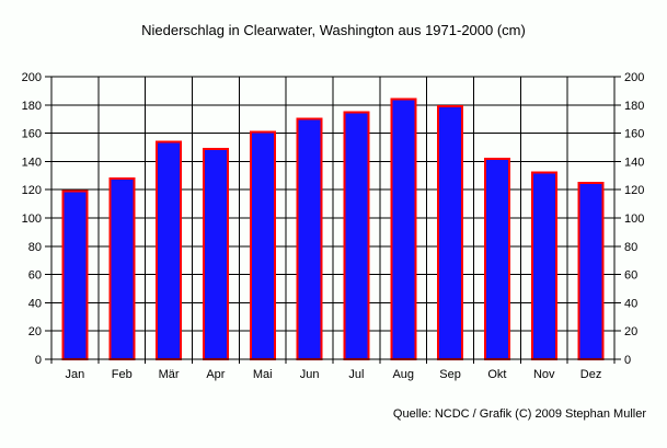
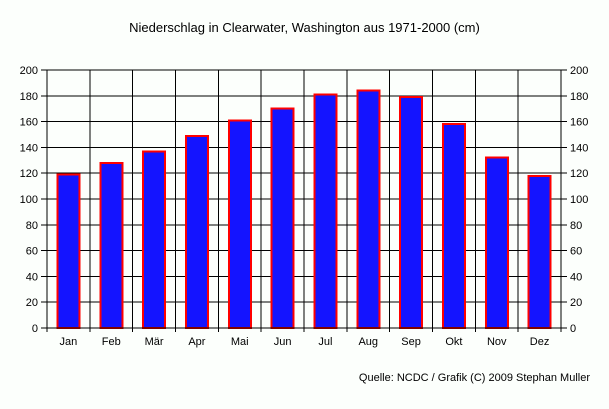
Mär: 154 -> 137
Jul: 175 -> 181
Okt: 142 -> 158
Dez: 125 -> 118
